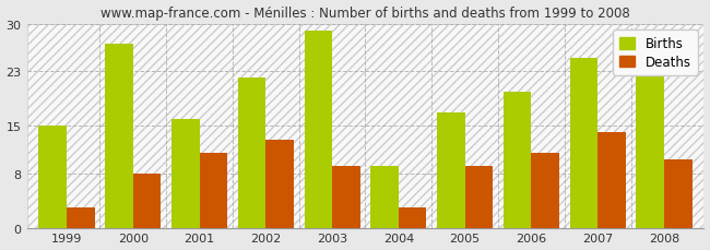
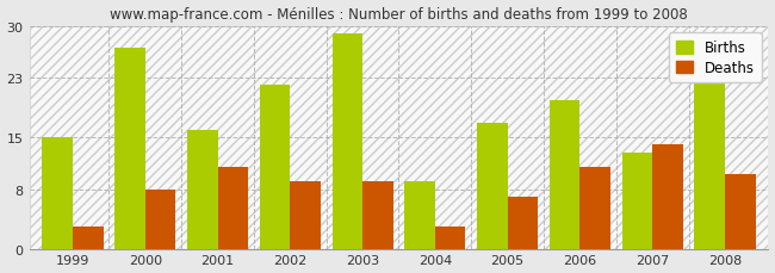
Deaths/2002: 13 -> 9
Deaths/2005: 9 -> 7
Births/2007: 25 -> 13
